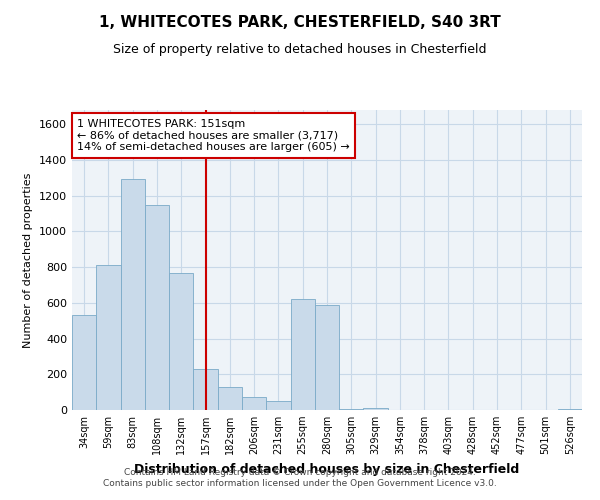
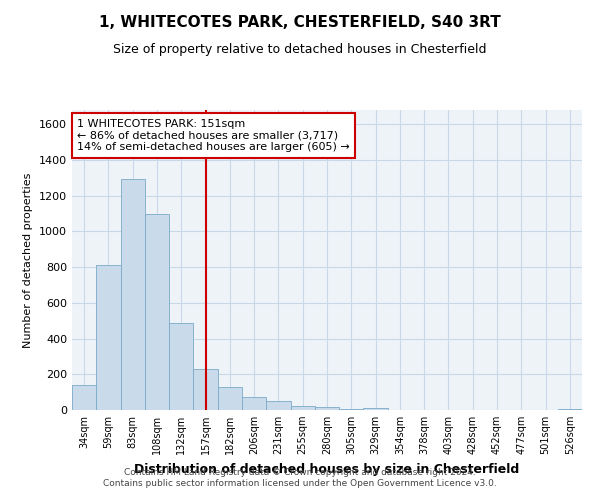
34sqm: 530 -> 140
108sqm: 1150 -> 1100
132sqm: 770 -> 490
255sqm: 620 -> 20
280sqm: 590 -> 20
